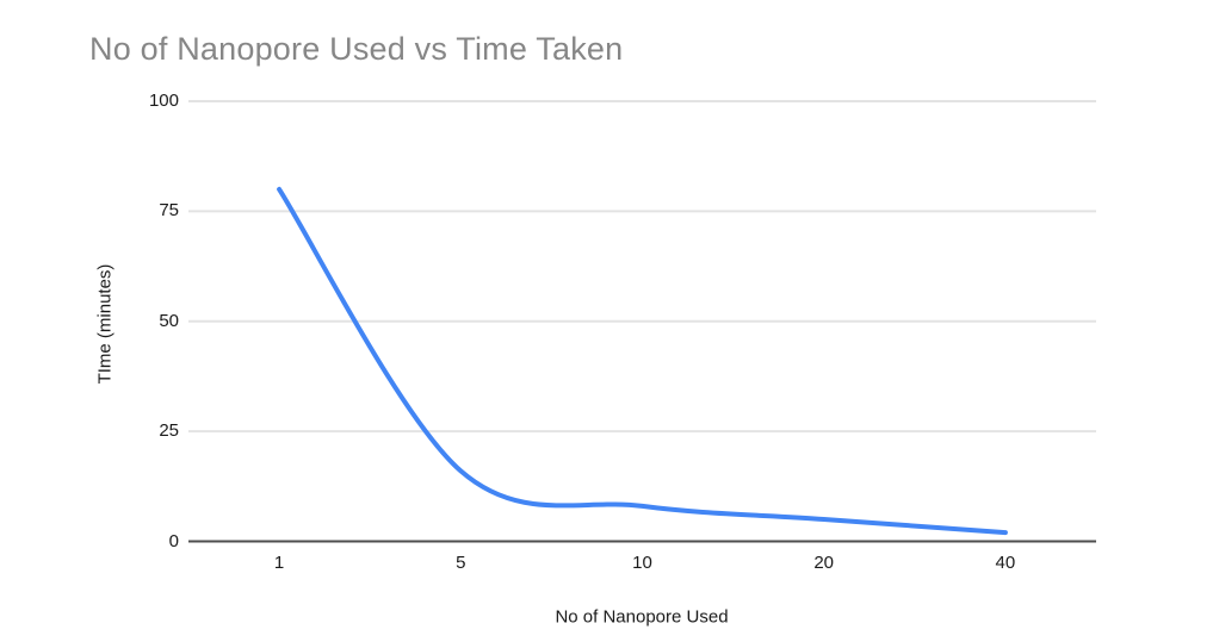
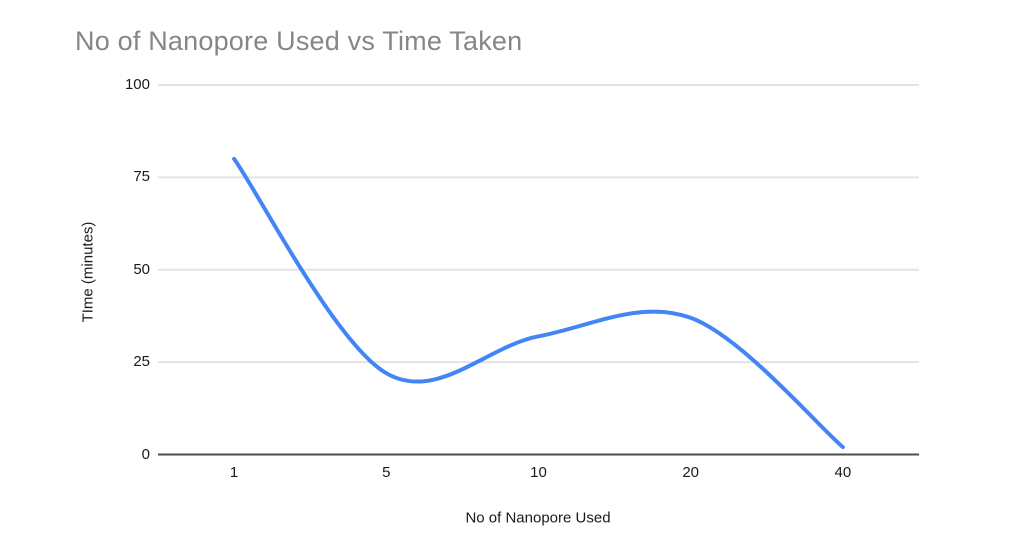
5: 16 -> 22
10: 8 -> 32
20: 5 -> 37
